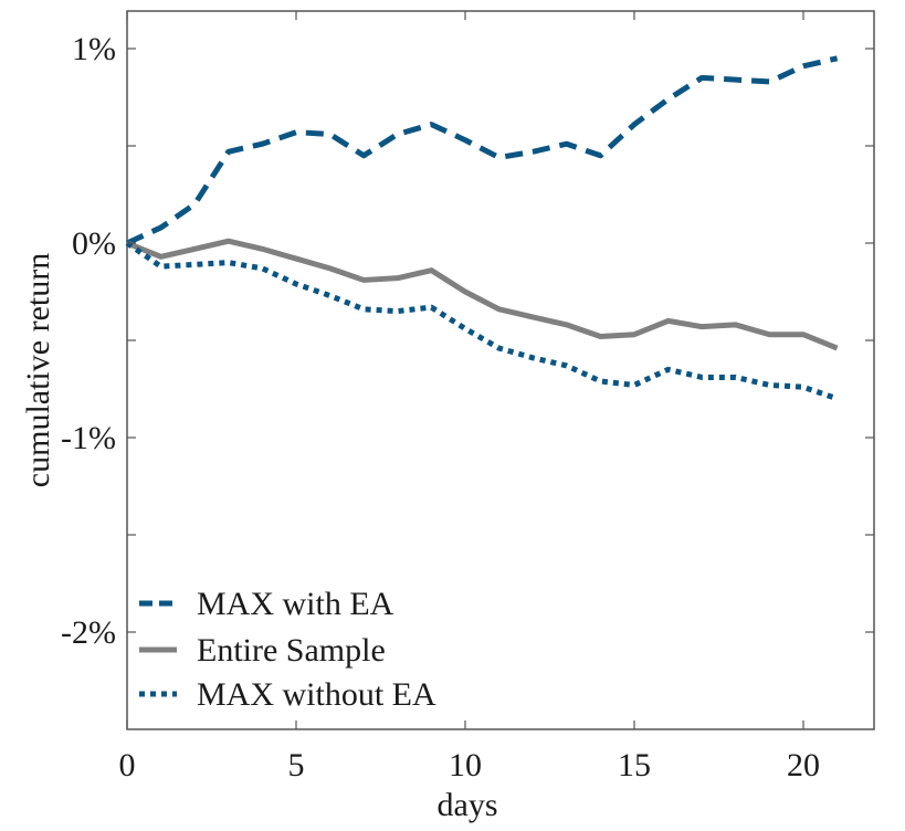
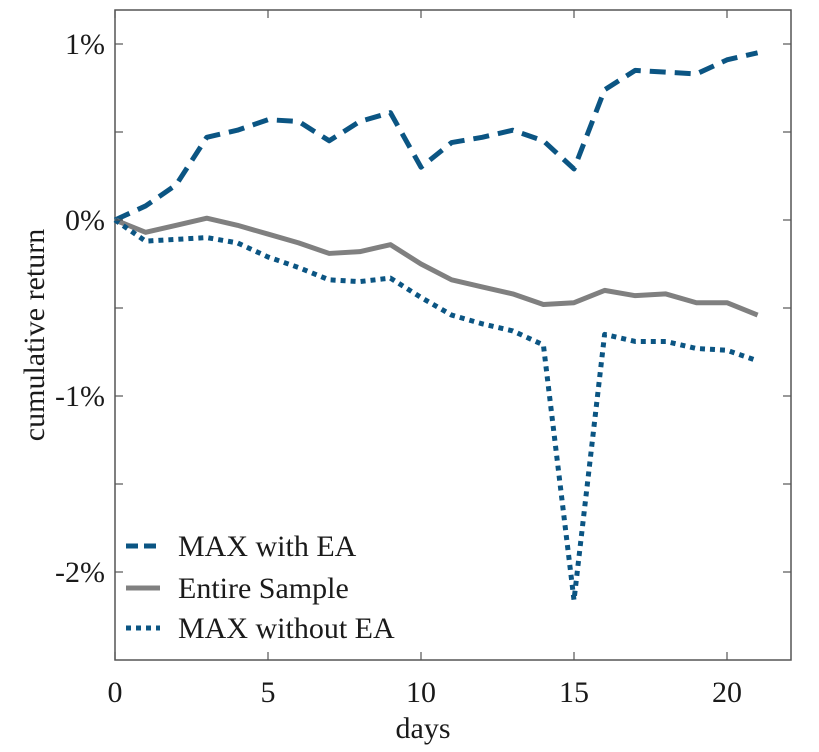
MAX with EA/10: 0.53% -> 0.30%
MAX with EA/15: 0.61% -> 0.29%
MAX without EA/15: -0.73% -> -2.16%
